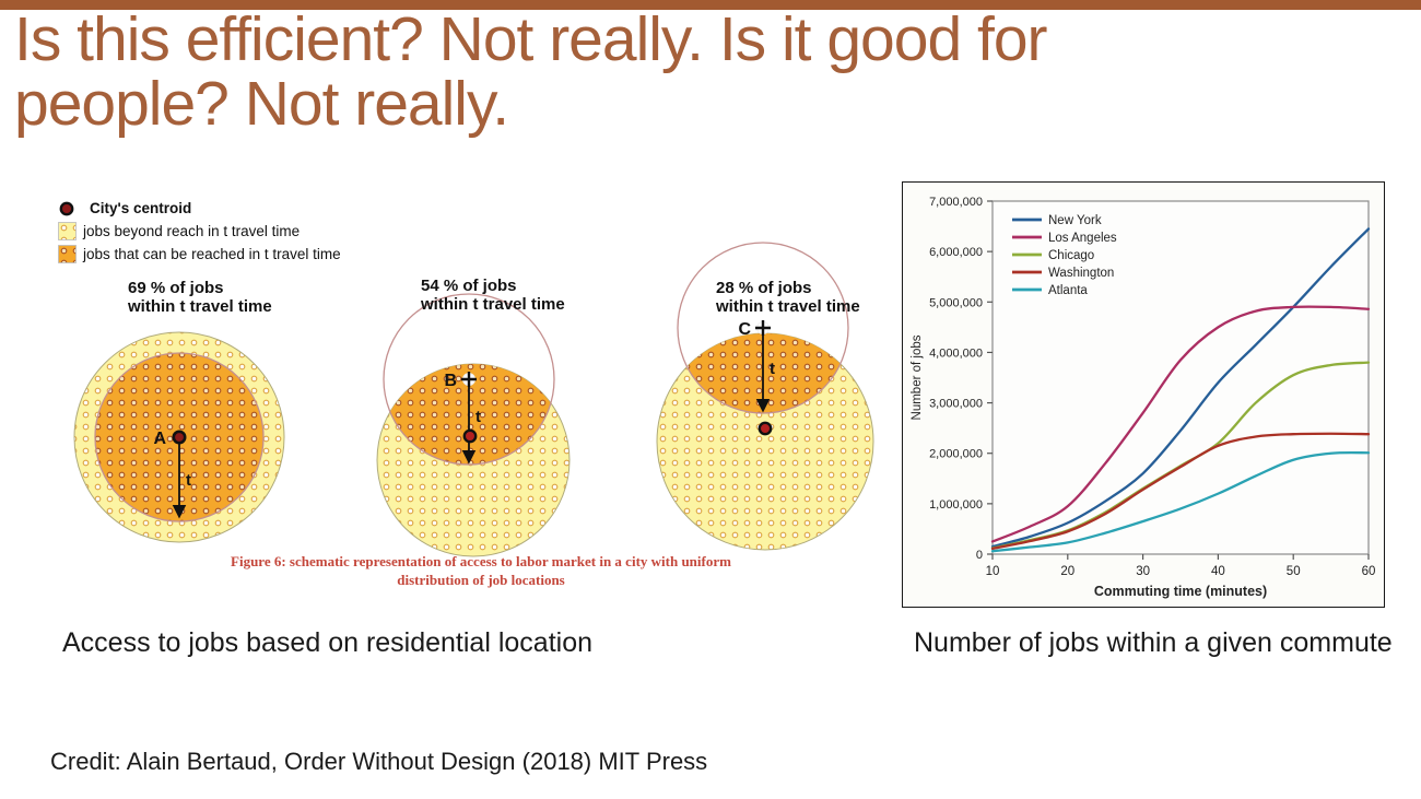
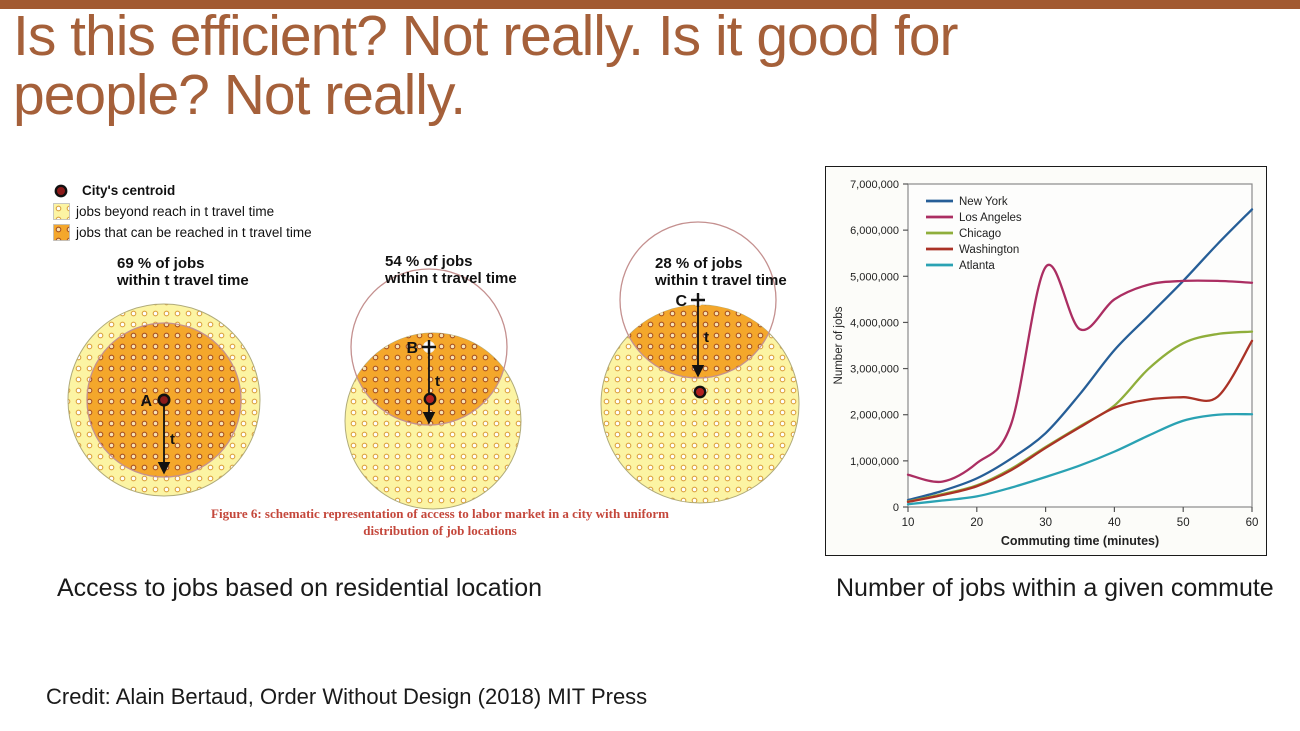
Los Angeles/10: 200000 -> 700000
Los Angeles/30: 2800000 -> 5200000
Washington/60: 2400000 -> 3600000
